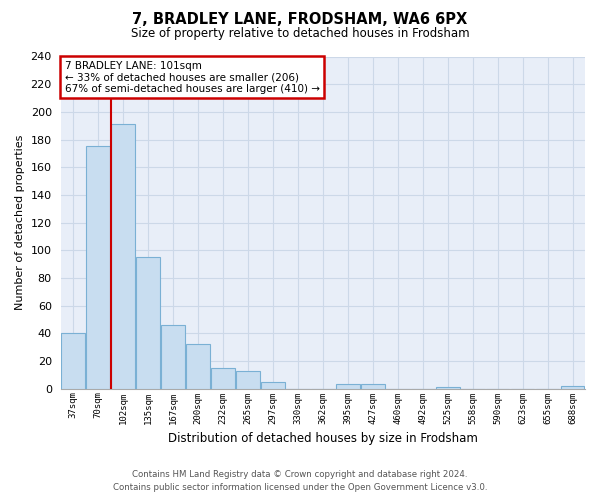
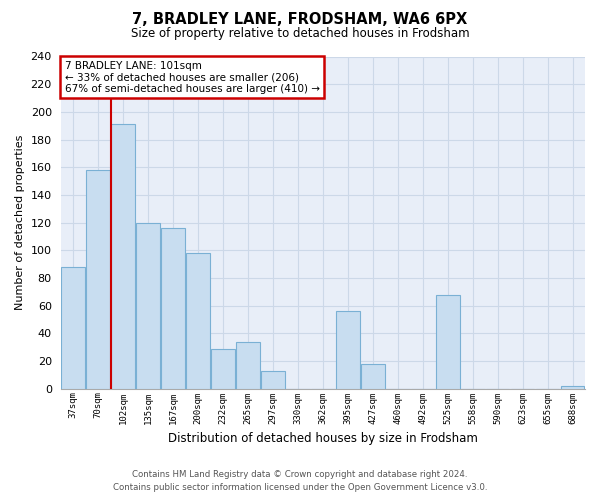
37sqm: 40 -> 88
70sqm: 175 -> 158
135sqm: 95 -> 120
167sqm: 46 -> 116
200sqm: 32 -> 98
232sqm: 15 -> 29
265sqm: 13 -> 34
297sqm: 5 -> 13
395sqm: 3 -> 56
427sqm: 3 -> 18
525sqm: 1 -> 68
